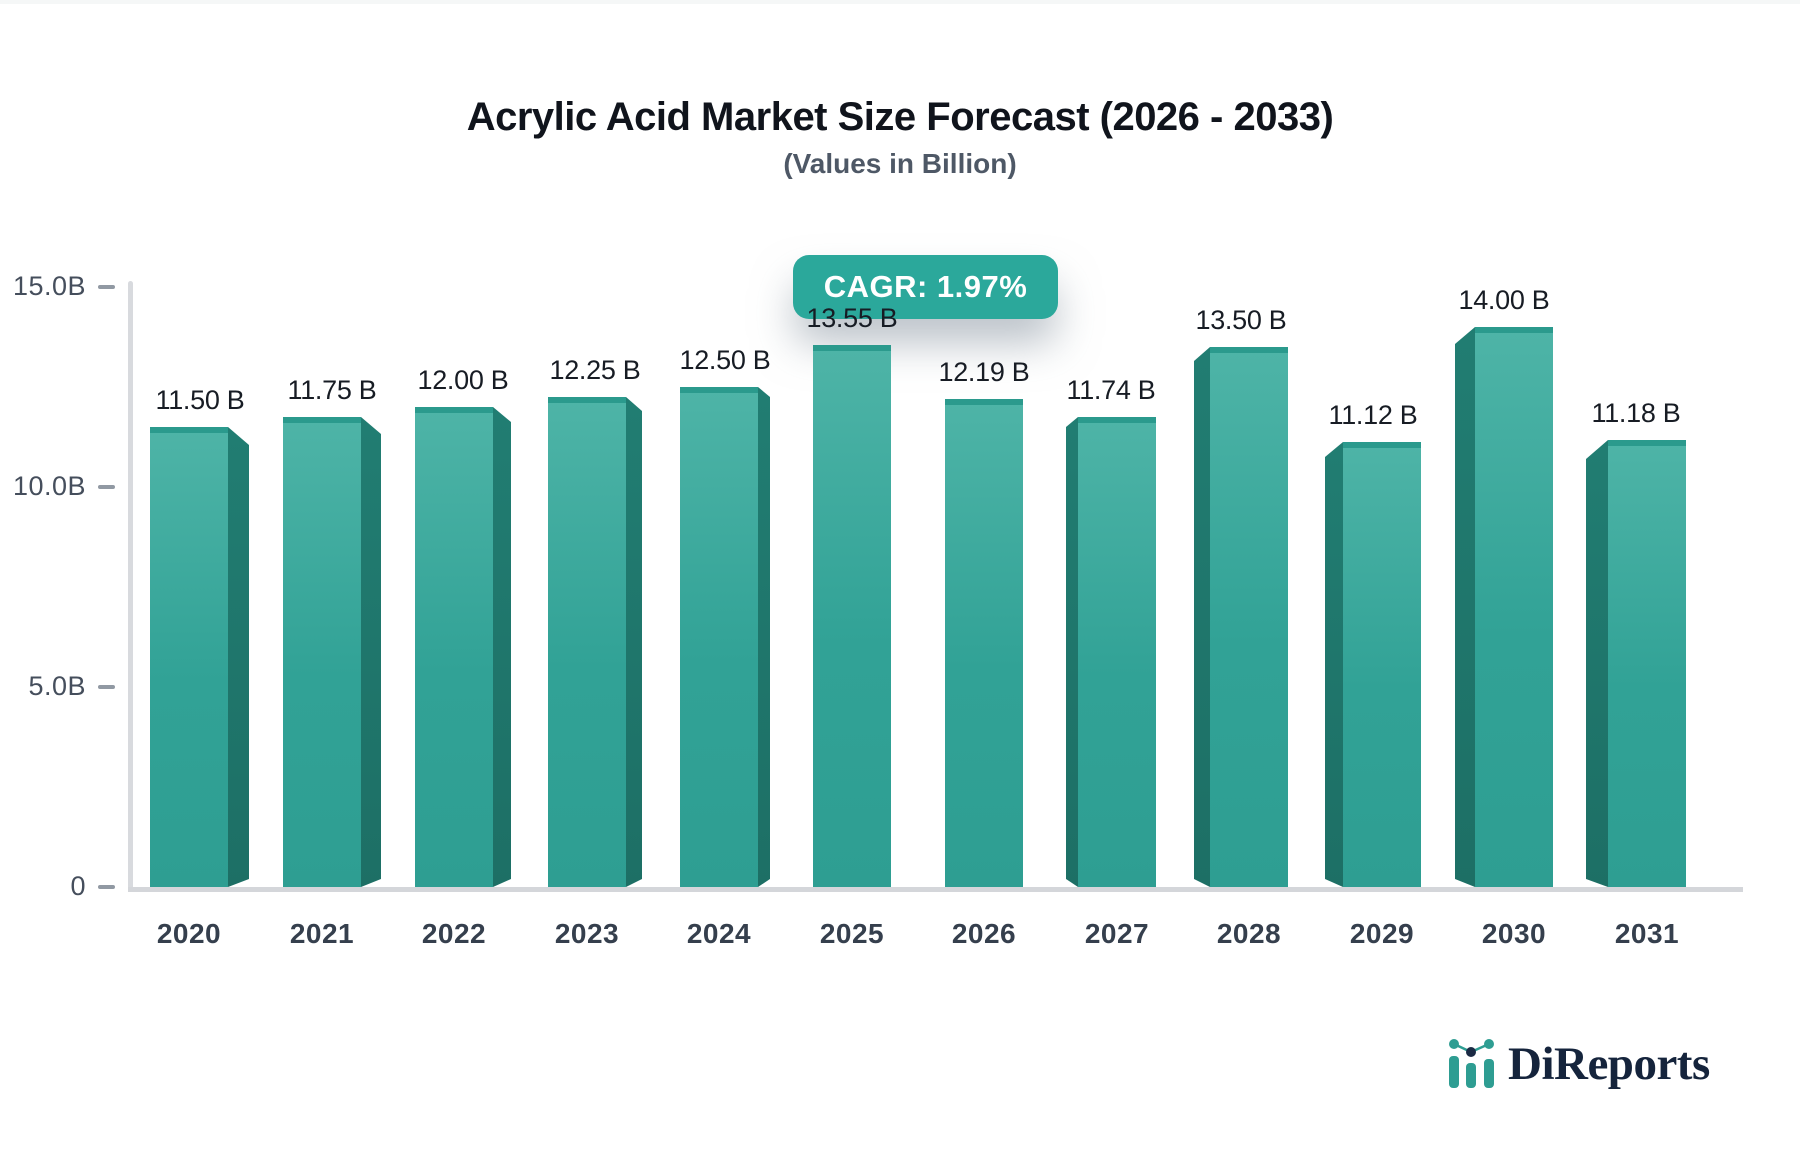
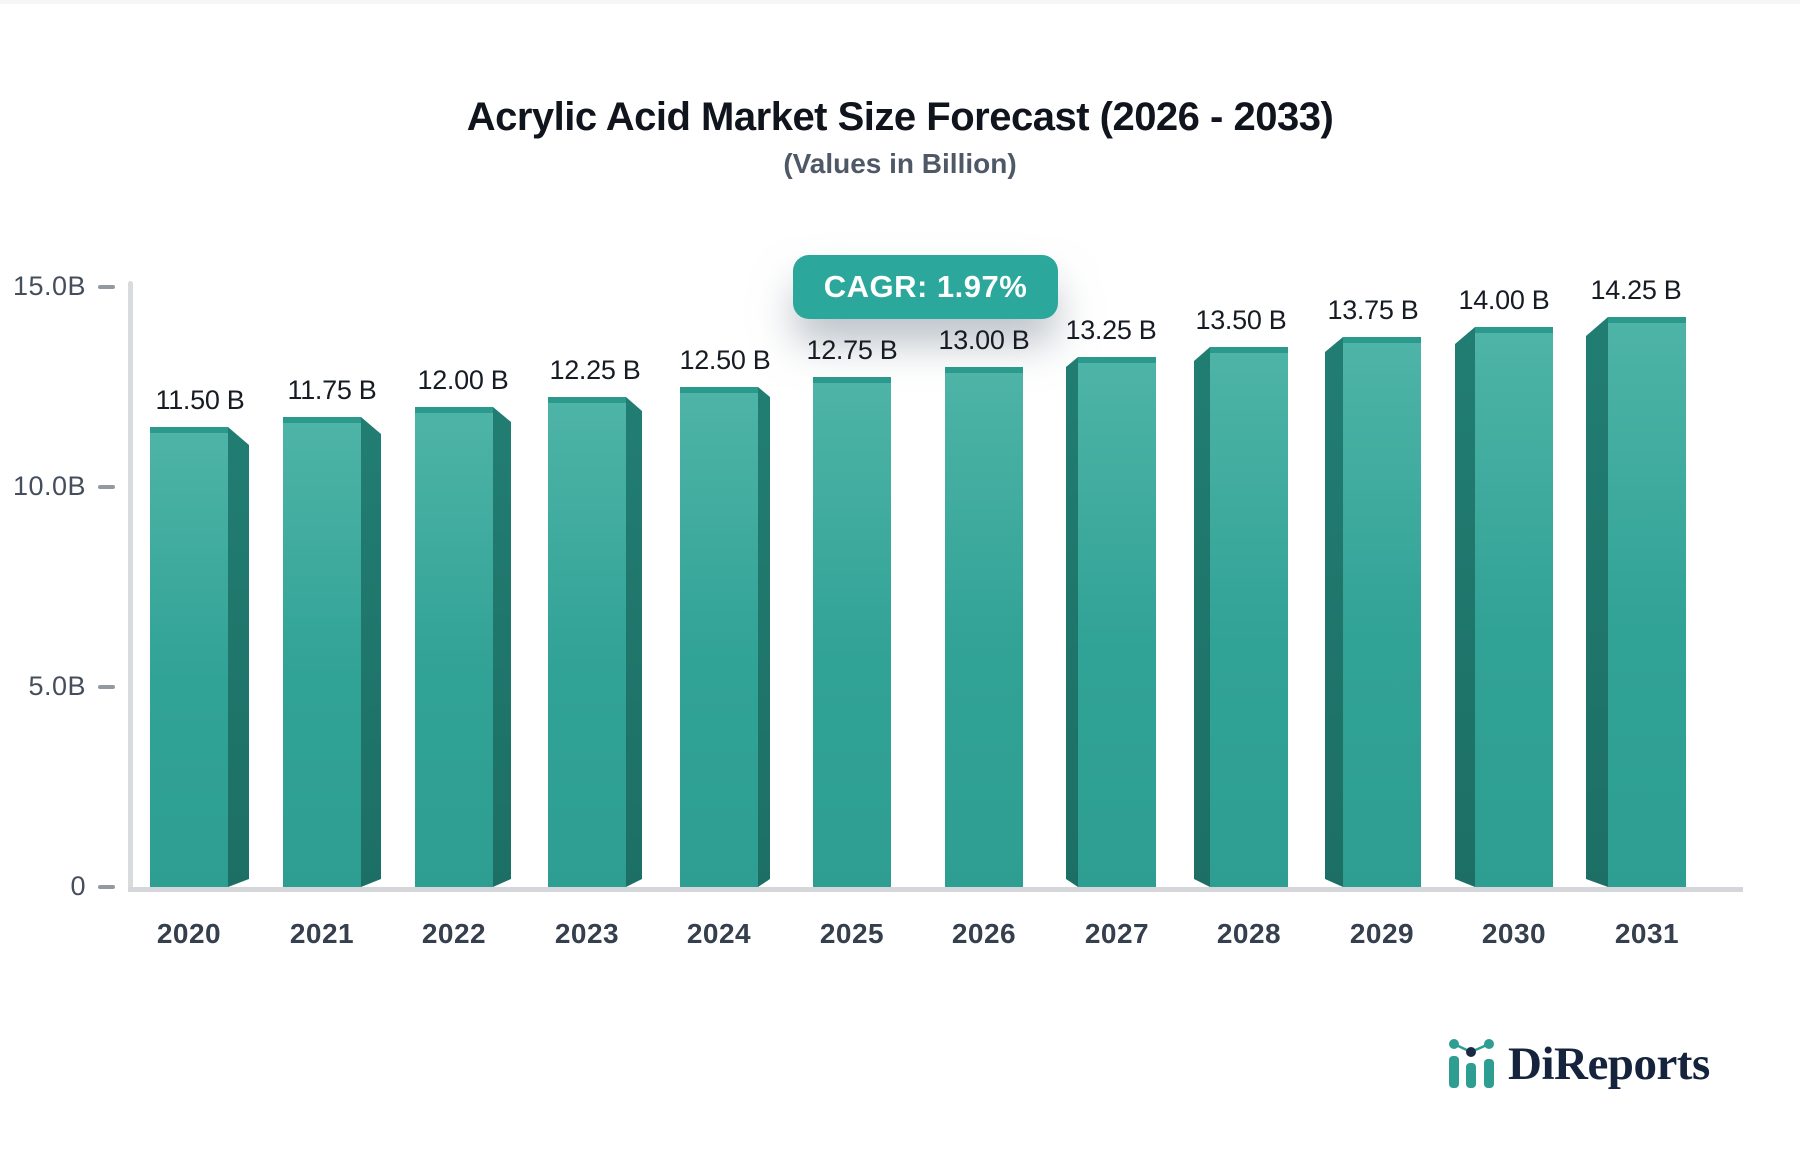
2025: 13.55 -> 12.75
2026: 12.19 -> 13.00
2027: 11.74 -> 13.25
2029: 11.12 -> 13.75
2031: 11.18 -> 14.25
